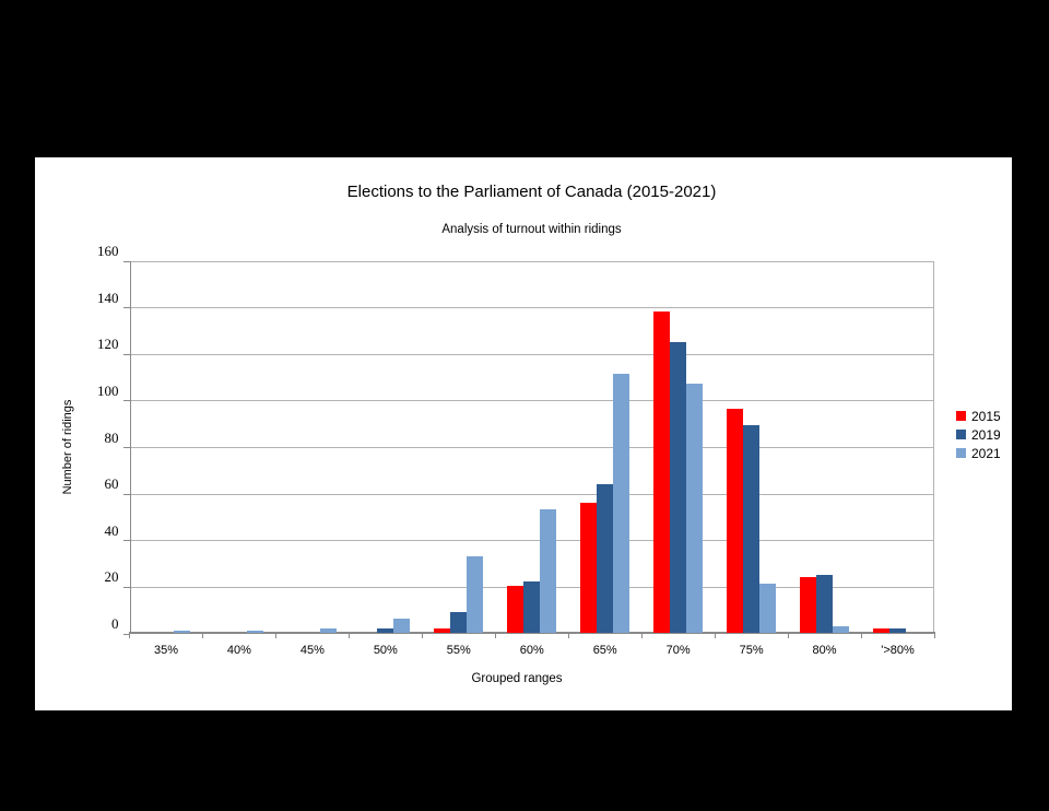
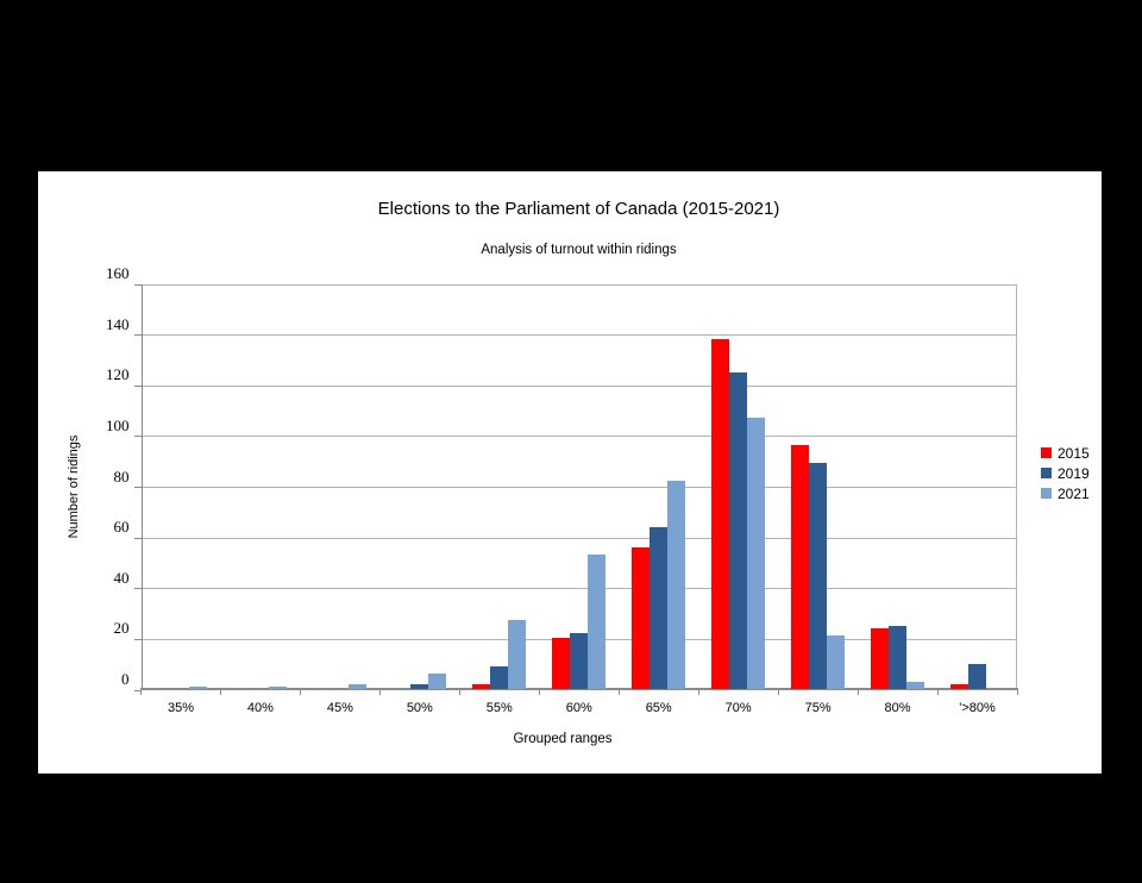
2021/55%: 33 -> 27
2021/65%: 111 -> 82
2019/'>80%: 2 -> 10
